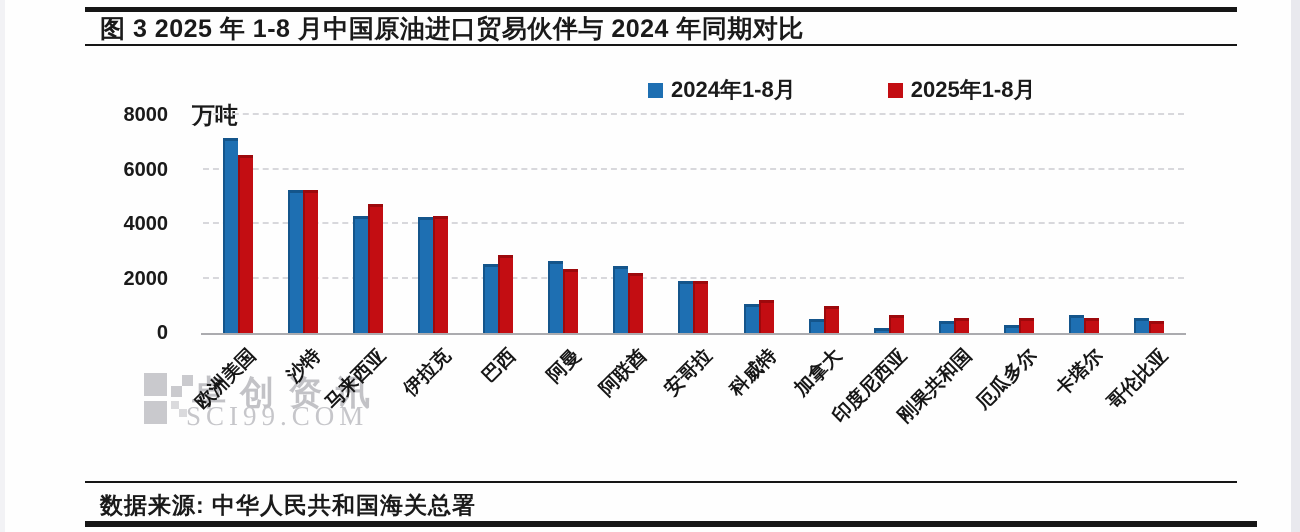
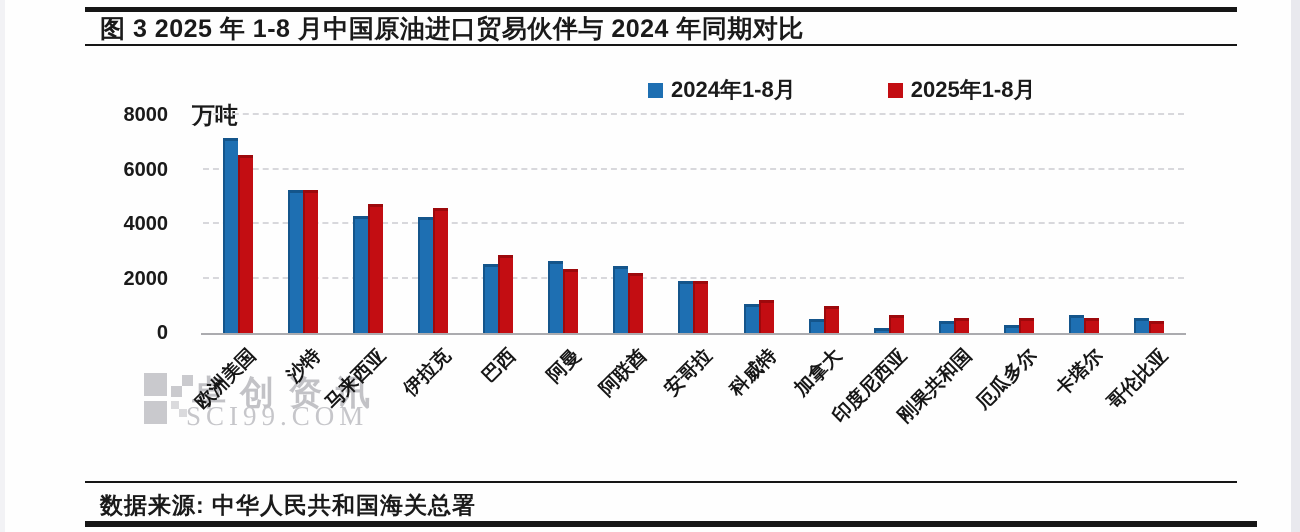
2025年1-8月/伊拉克: 4300 -> 4600
